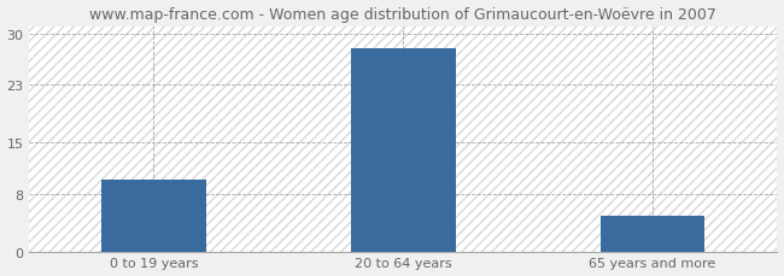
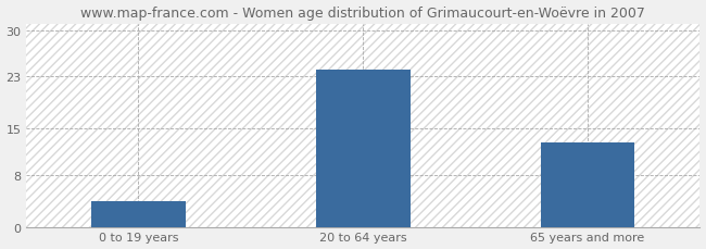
0 to 19 years: 10 -> 4
20 to 64 years: 28 -> 24
65 years and more: 5 -> 13
